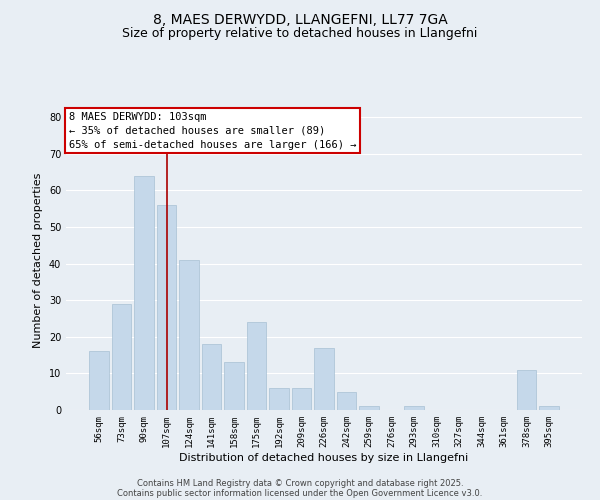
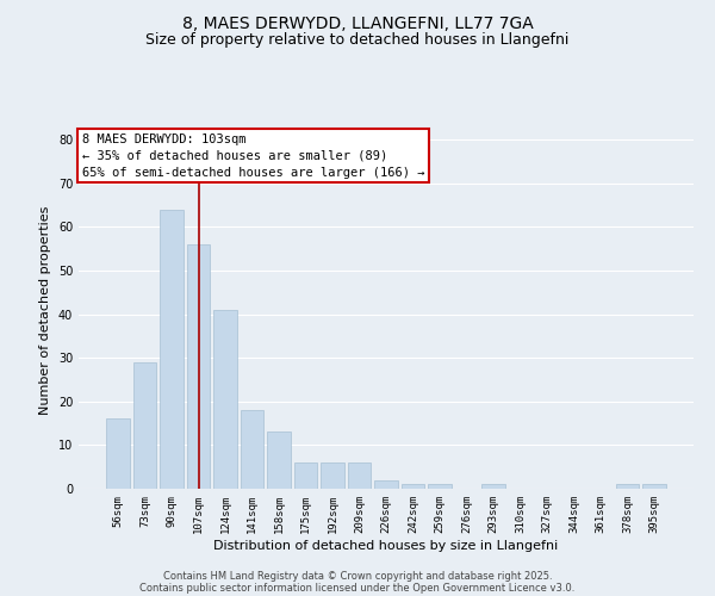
175sqm: 24 -> 6
226sqm: 17 -> 2
242sqm: 5 -> 1
378sqm: 11 -> 1
